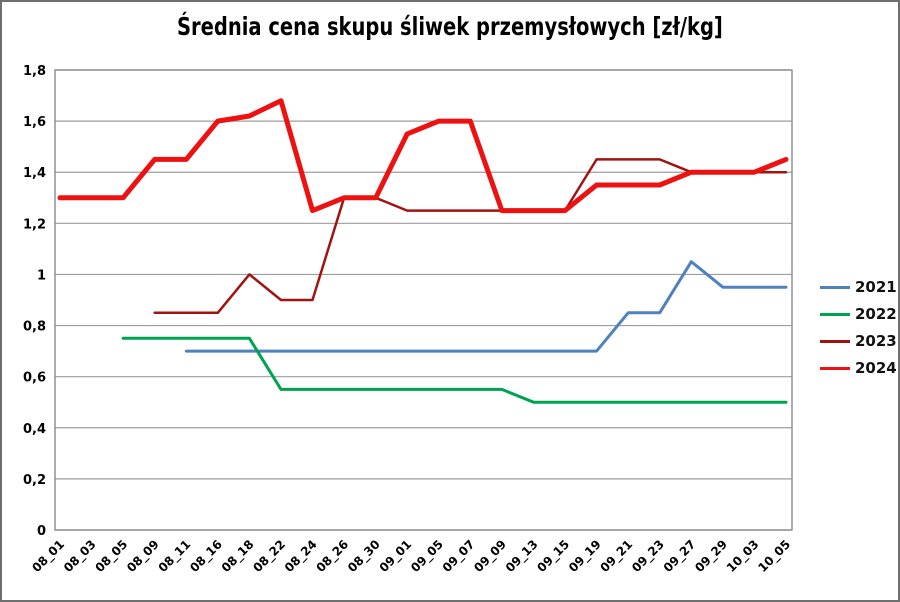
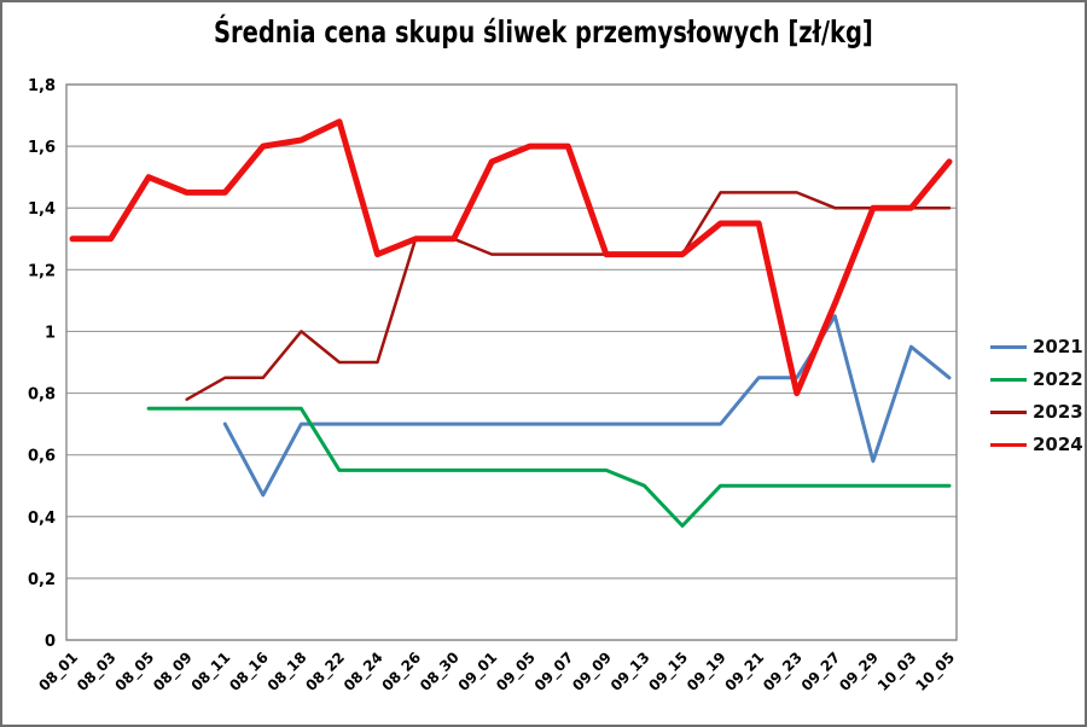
2024/08_05: 1,30 -> 1,50
2023/08_09: 0,85 -> 0,78
2021/08_16: 0,70 -> 0,47
2022/09_15: 0,50 -> 0,37
2024/09_23: 1,35 -> 0,80
2024/09_27: 1,40 -> 1,09
2021/09_29: 0,95 -> 0,58
2021/10_05: 0,95 -> 0,85
2024/10_05: 1,45 -> 1,55
